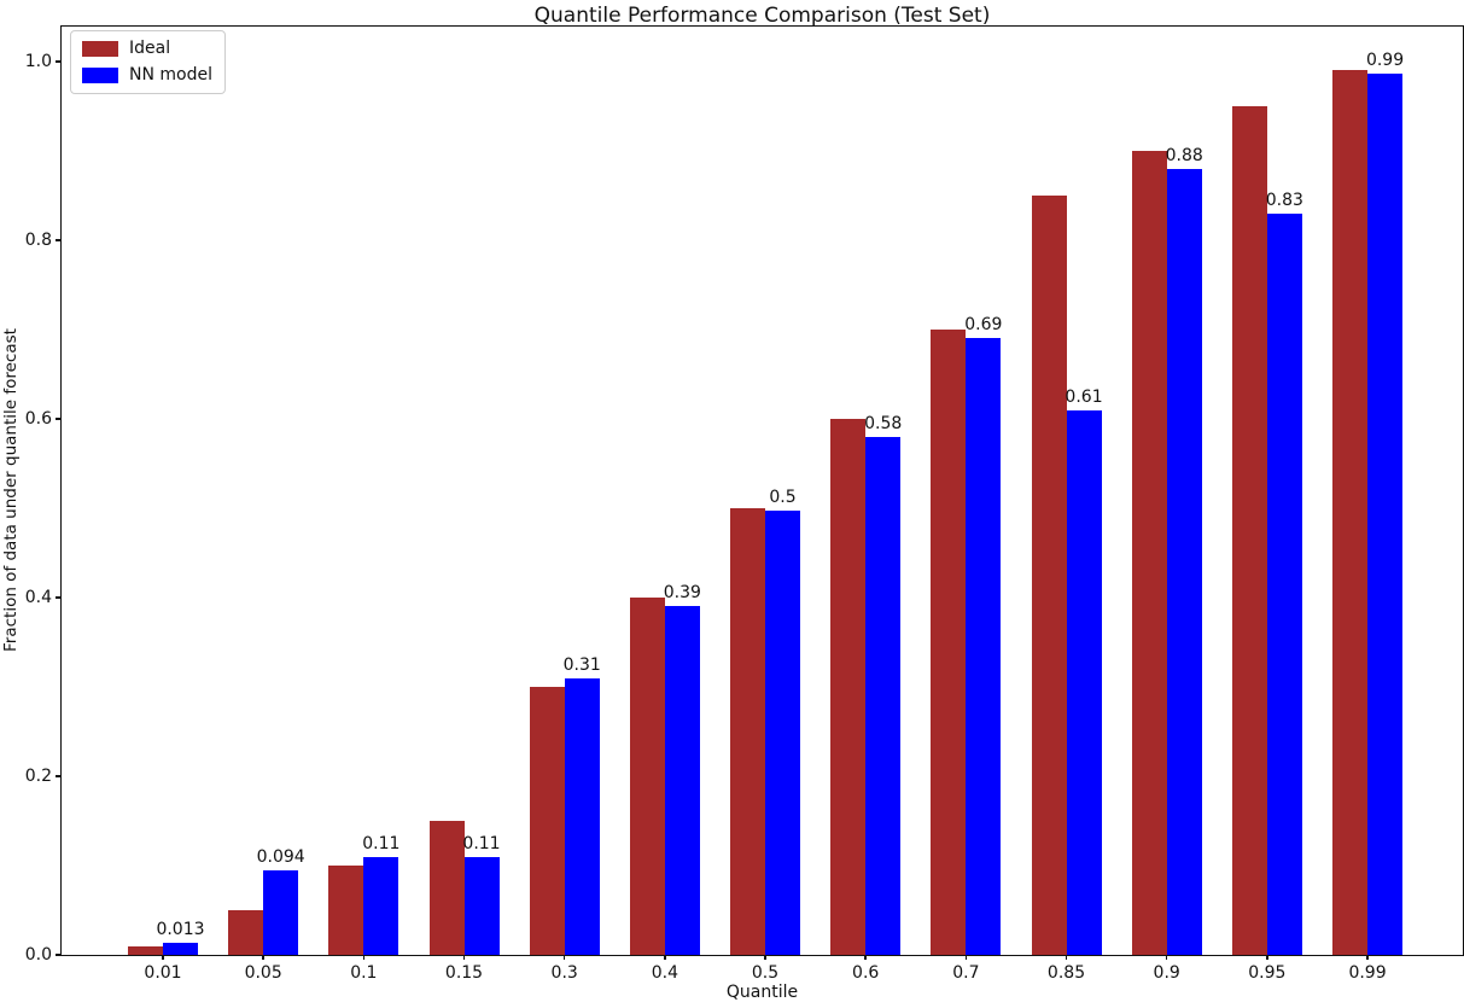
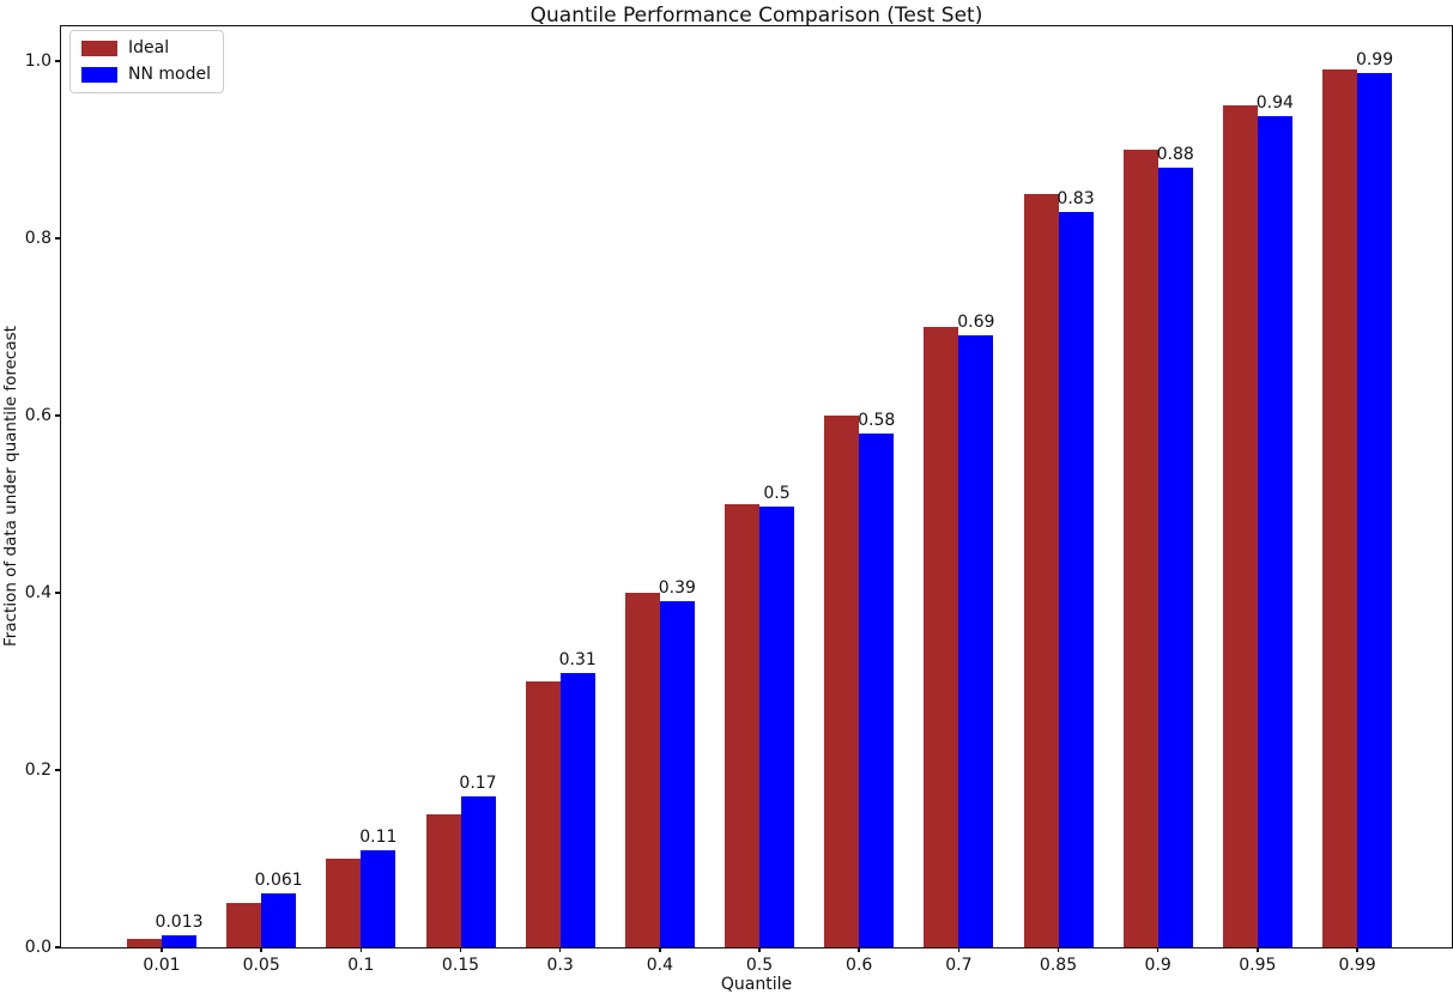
NN model/0.05: 0.094 -> 0.061
NN model/0.15: 0.11 -> 0.17
NN model/0.85: 0.61 -> 0.83
NN model/0.95: 0.83 -> 0.94
